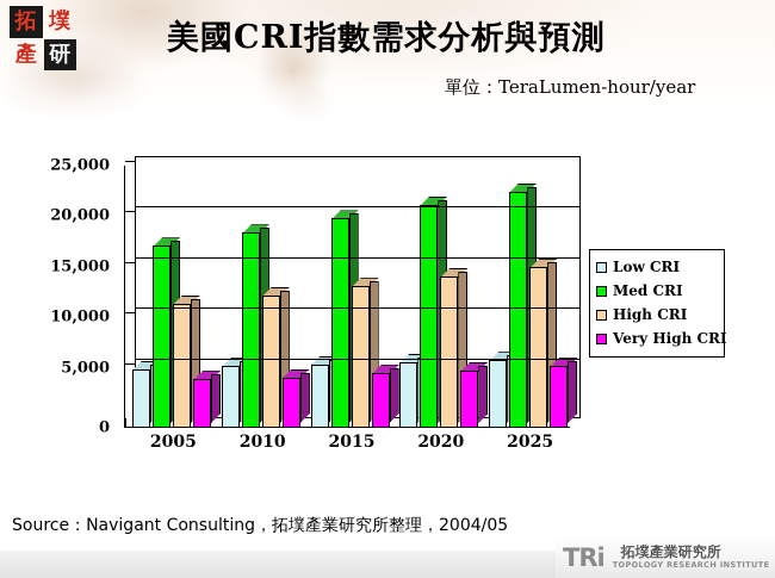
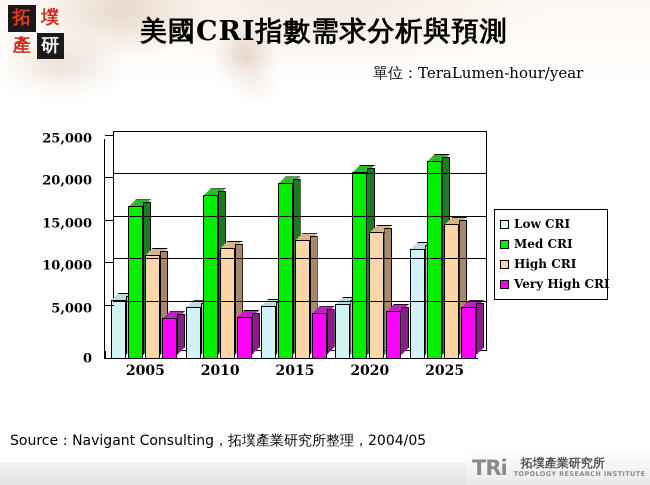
Low CRI/2005: 6000 -> 7000
Low CRI/2025: 7000 -> 13000
